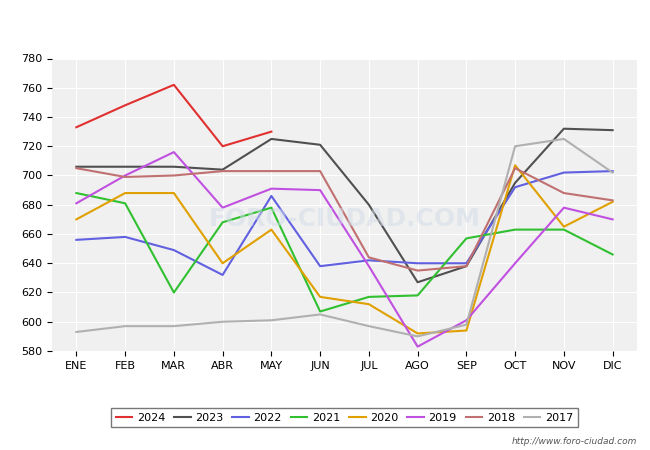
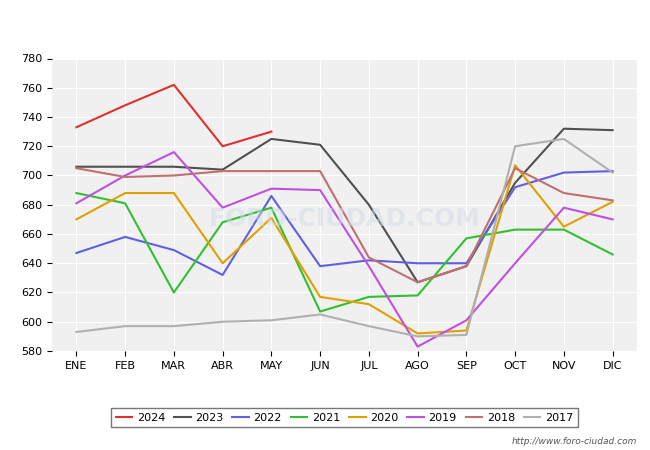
2022/ENE: 656 -> 647
2020/MAY: 663 -> 671
2018/AGO: 635 -> 627
2017/SEP: 598 -> 591
